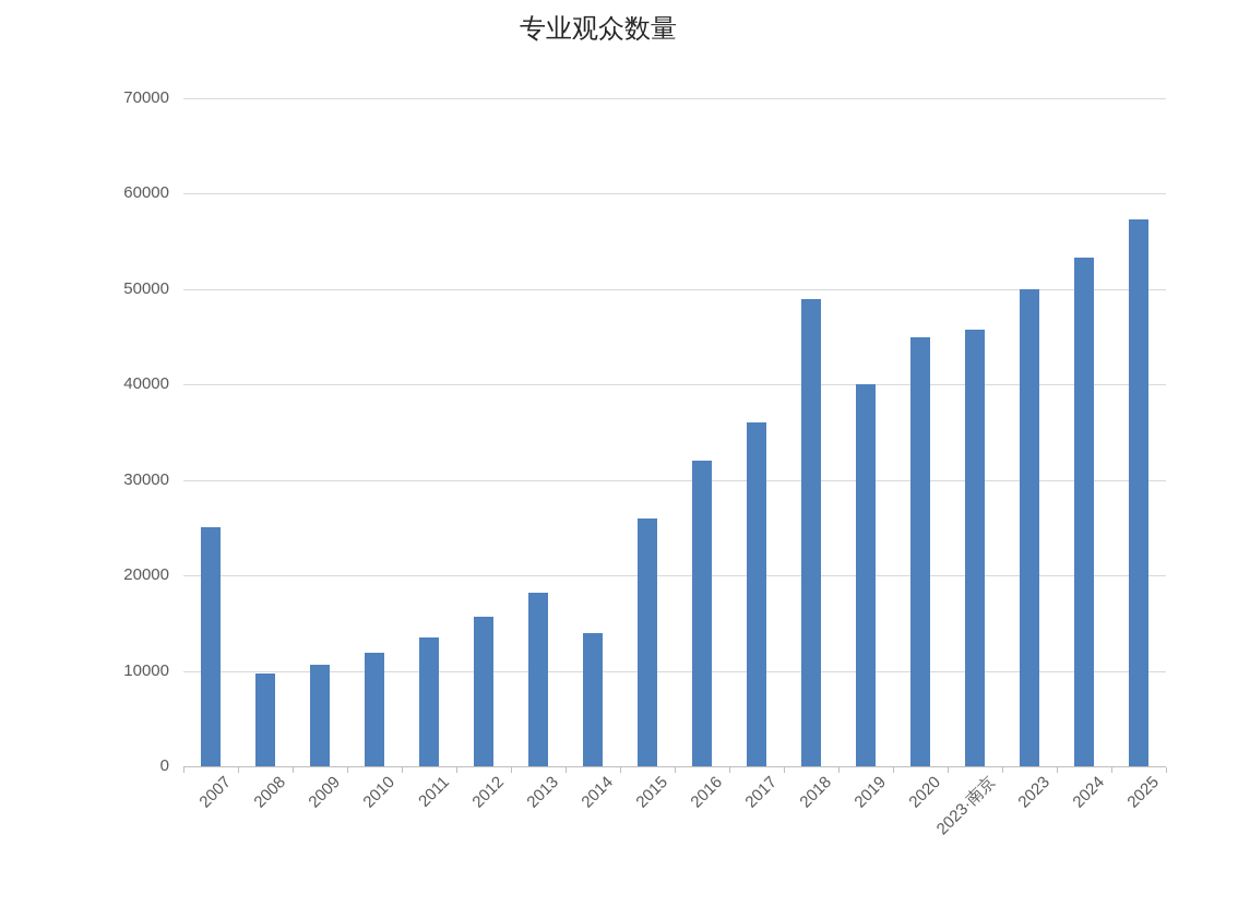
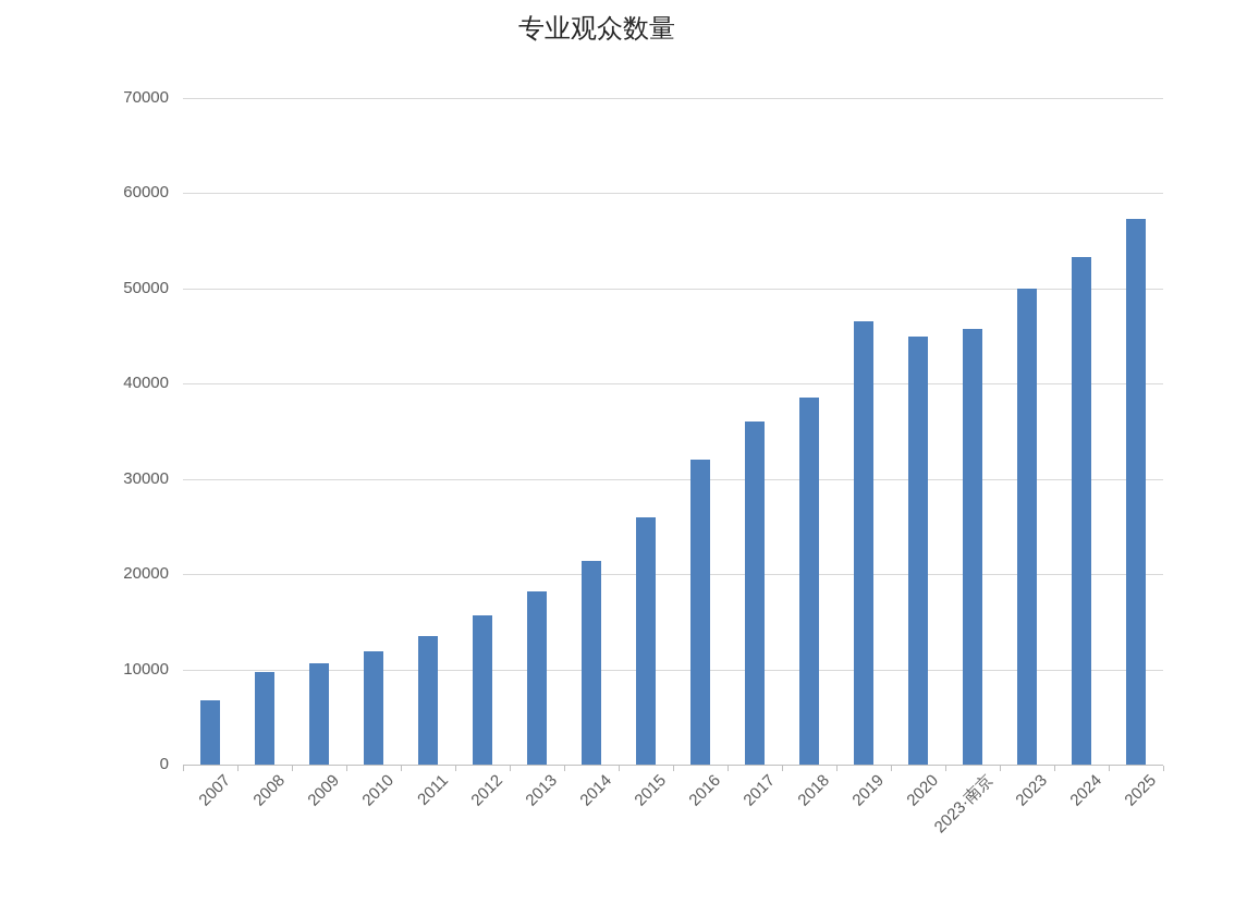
2007: 25000 -> 7000
2014: 14000 -> 21000
2018: 49000 -> 38000
2019: 40000 -> 46000
